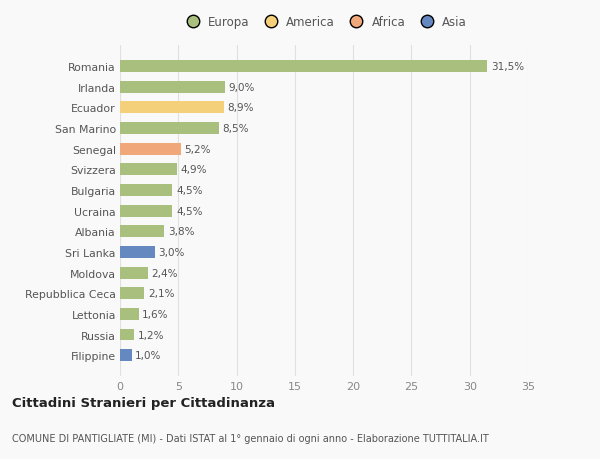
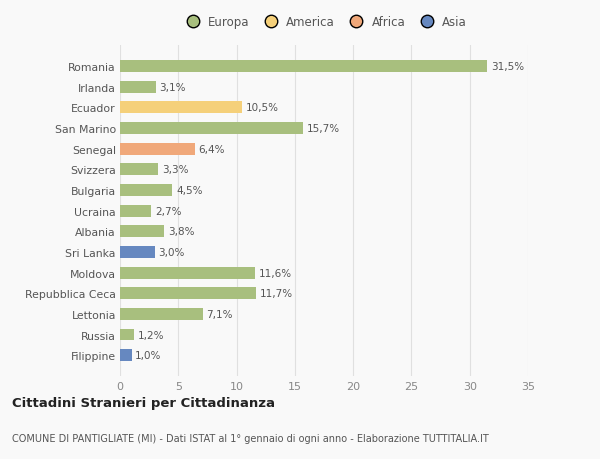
Irlanda: 9,0% -> 3,1%
Ecuador: 8,9% -> 10,5%
San Marino: 8,5% -> 15,7%
Senegal: 5,2% -> 6,4%
Svizzera: 4,9% -> 3,3%
Ucraina: 4,5% -> 2,7%
Moldova: 2,4% -> 11,6%
Repubblica Ceca: 2,1% -> 11,7%
Lettonia: 1,6% -> 7,1%
